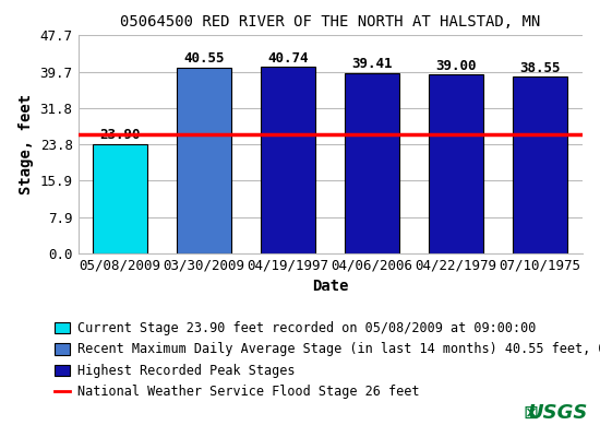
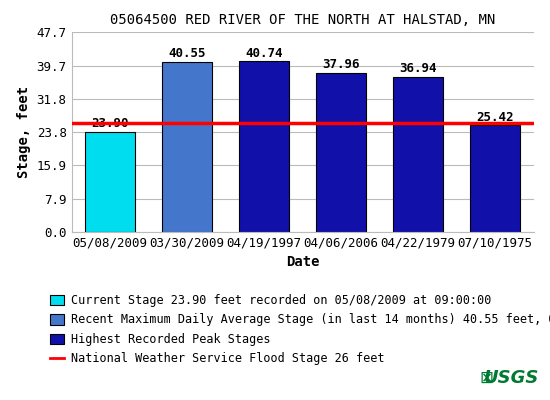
04/06/2006: 39.41 -> 37.96
04/22/1979: 39.00 -> 36.94
07/10/1975: 38.55 -> 25.42
